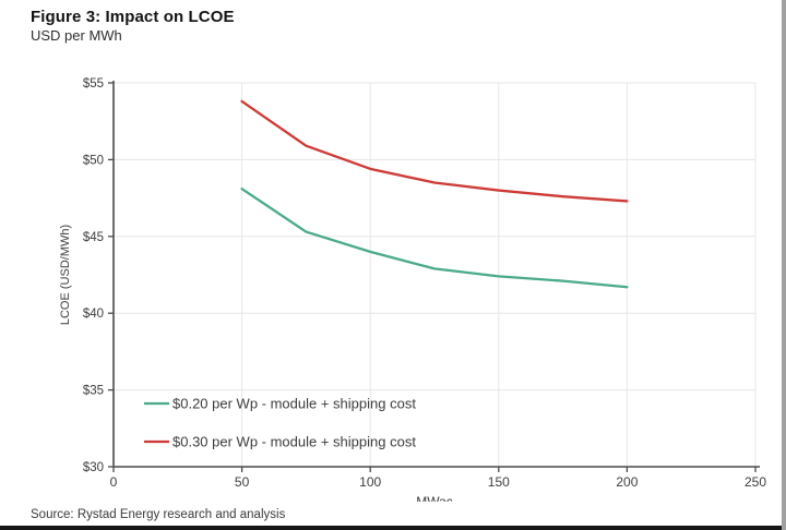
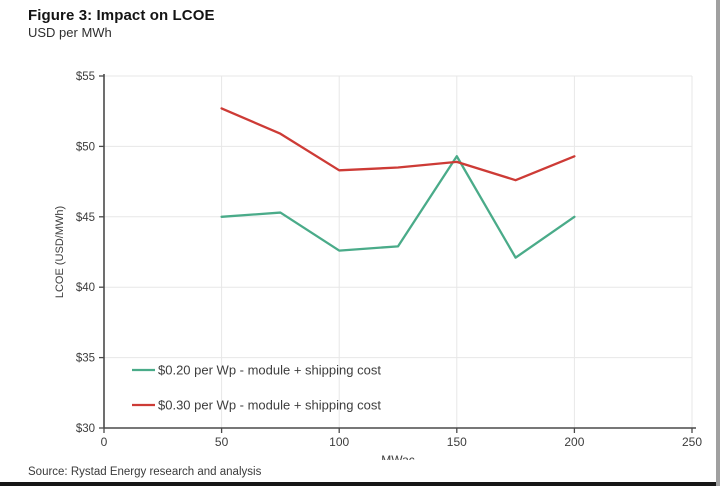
$0.20 per Wp - module + shipping cost/50: $48.1 -> $45.0
$0.30 per Wp - module + shipping cost/50: $53.8 -> $52.7
$0.20 per Wp - module + shipping cost/100: $44.0 -> $42.6
$0.30 per Wp - module + shipping cost/100: $49.4 -> $48.3
$0.20 per Wp - module + shipping cost/150: $42.4 -> $49.3
$0.30 per Wp - module + shipping cost/150: $48.0 -> $48.9
$0.20 per Wp - module + shipping cost/200: $41.7 -> $45.0
$0.30 per Wp - module + shipping cost/200: $47.3 -> $49.3
